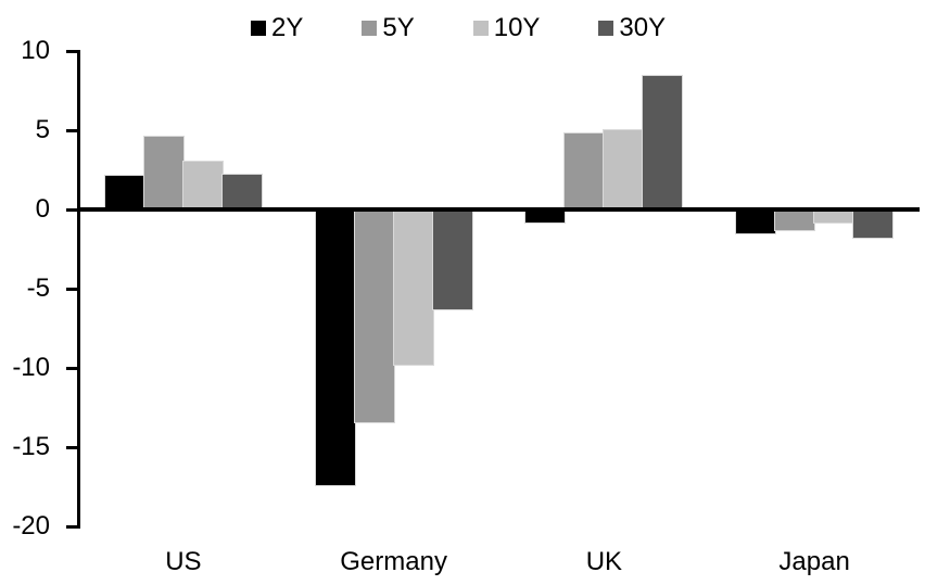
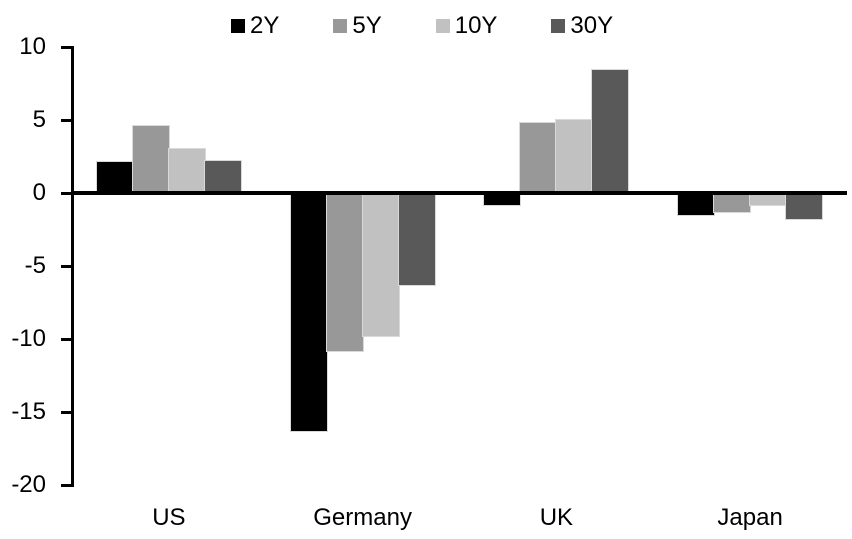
2Y/Germany: -17.4 -> -16.3
5Y/Germany: -13.4 -> -10.8
